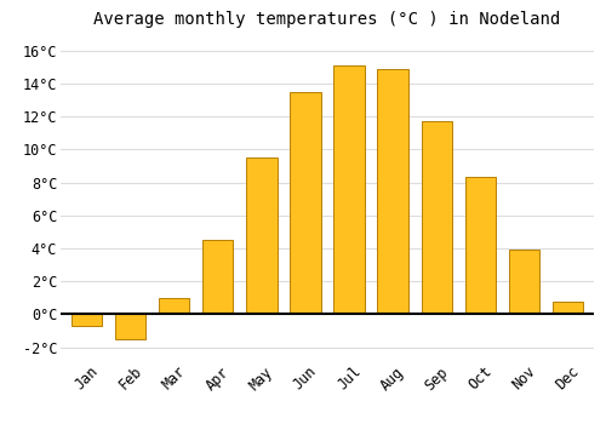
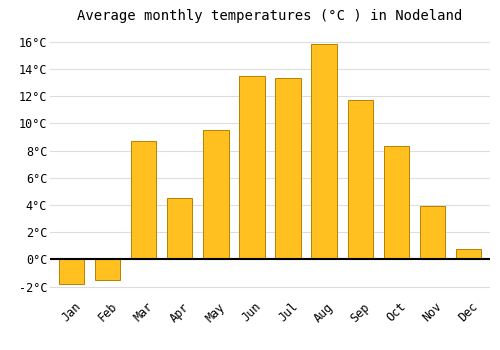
Jan: -0.7°C -> -1.8°C
Mar: 1.0°C -> 8.7°C
Jul: 15.1°C -> 13.3°C
Aug: 14.9°C -> 15.8°C
